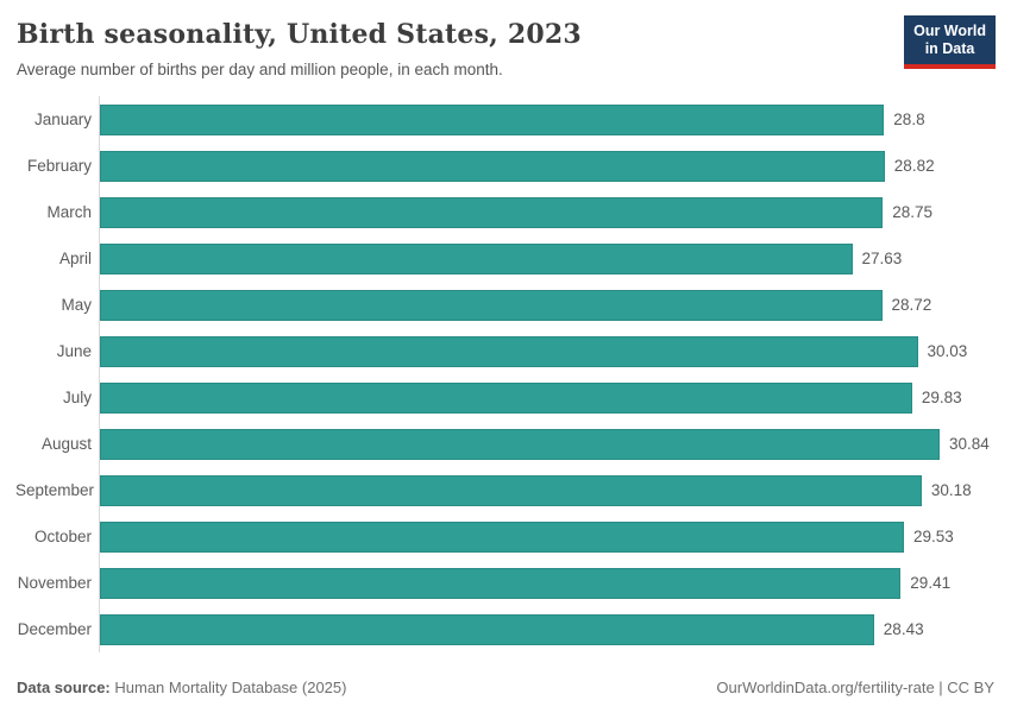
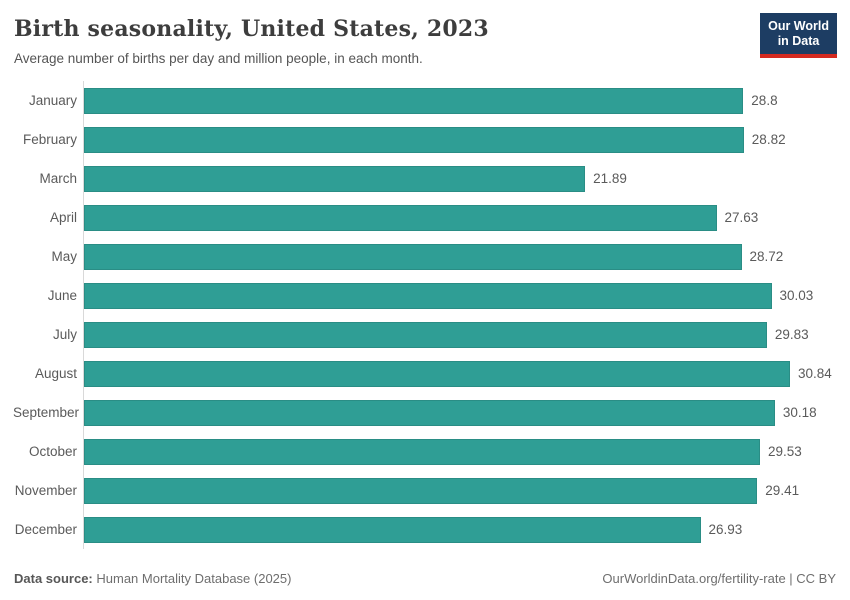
March: 28.75 -> 21.89
December: 28.43 -> 26.93
